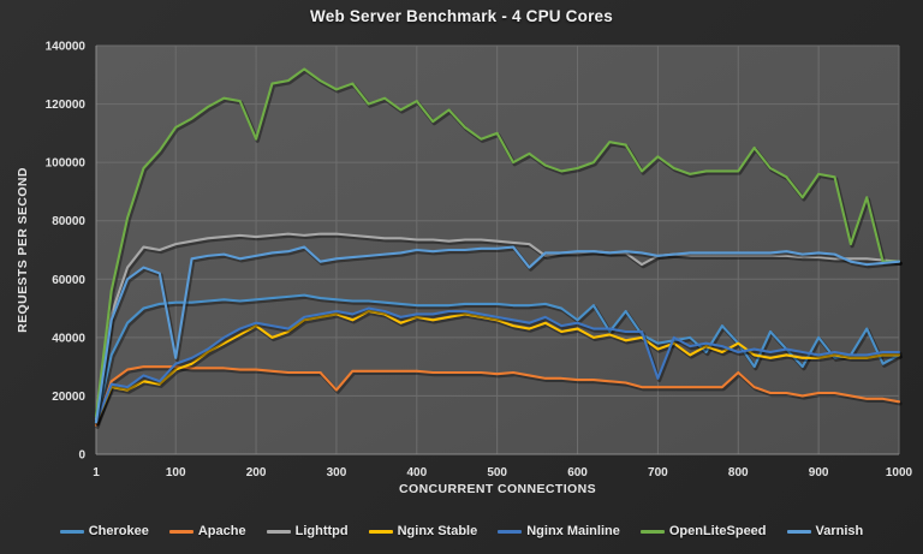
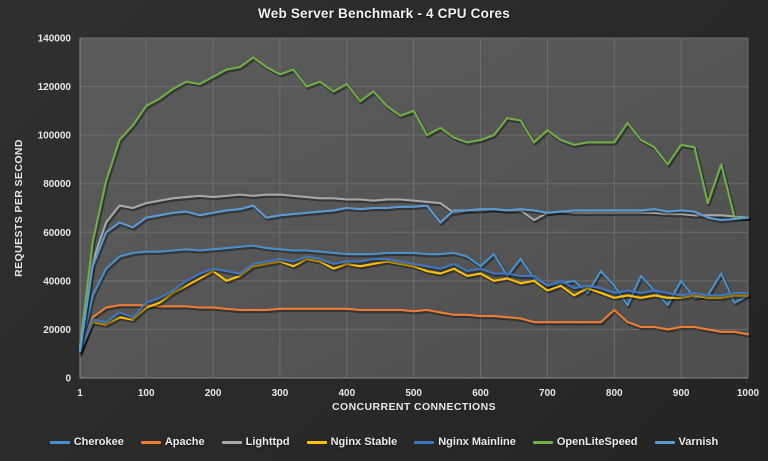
Varnish/100: 33000 -> 66000
OpenLiteSpeed/200: 108000 -> 124000
Apache/300: 22000 -> 28000
Nginx Mainline/700: 26000 -> 38000
Nginx Stable/800: 38000 -> 33000
